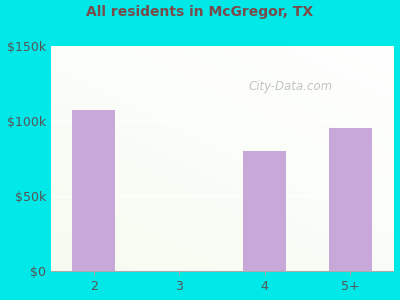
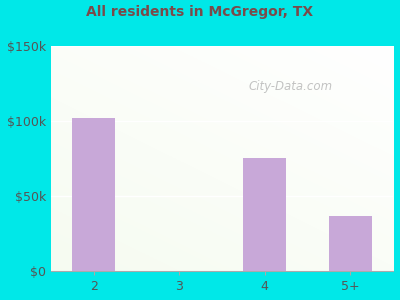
2: $107k -> $102k
4: $80k -> $75k
5+: $95k -> $37k
